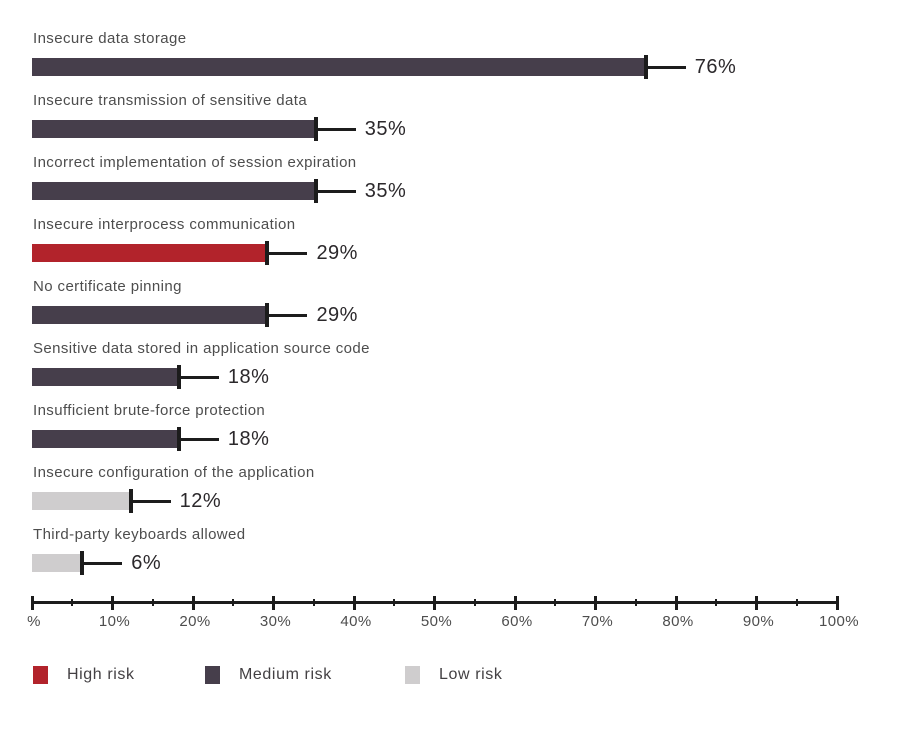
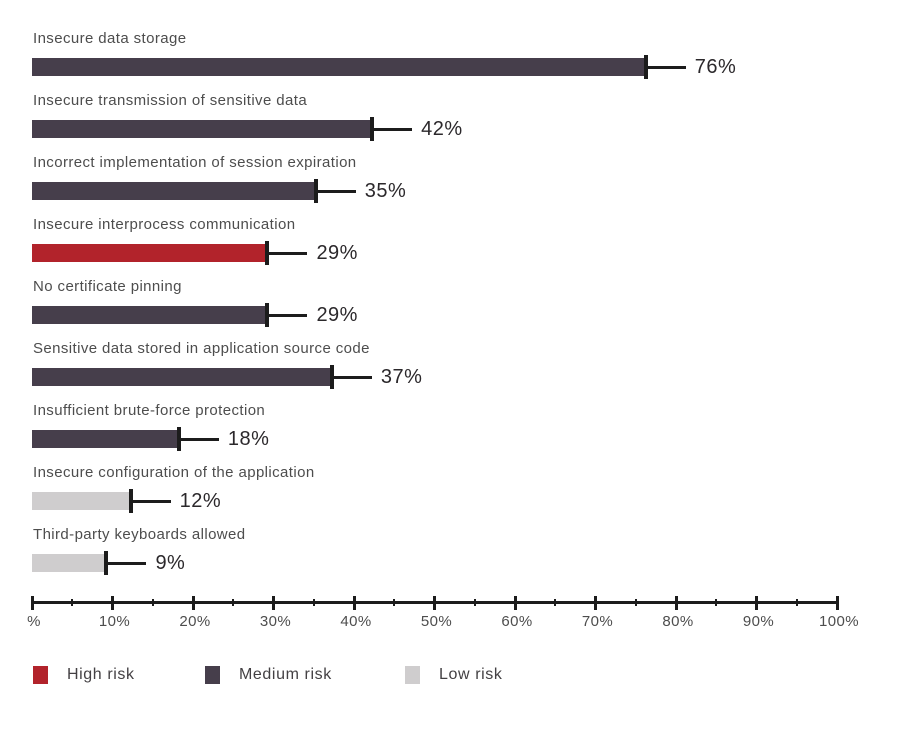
Insecure transmission of sensitive data: 35% -> 42%
Sensitive data stored in application source code: 18% -> 37%
Third-party keyboards allowed: 6% -> 9%
